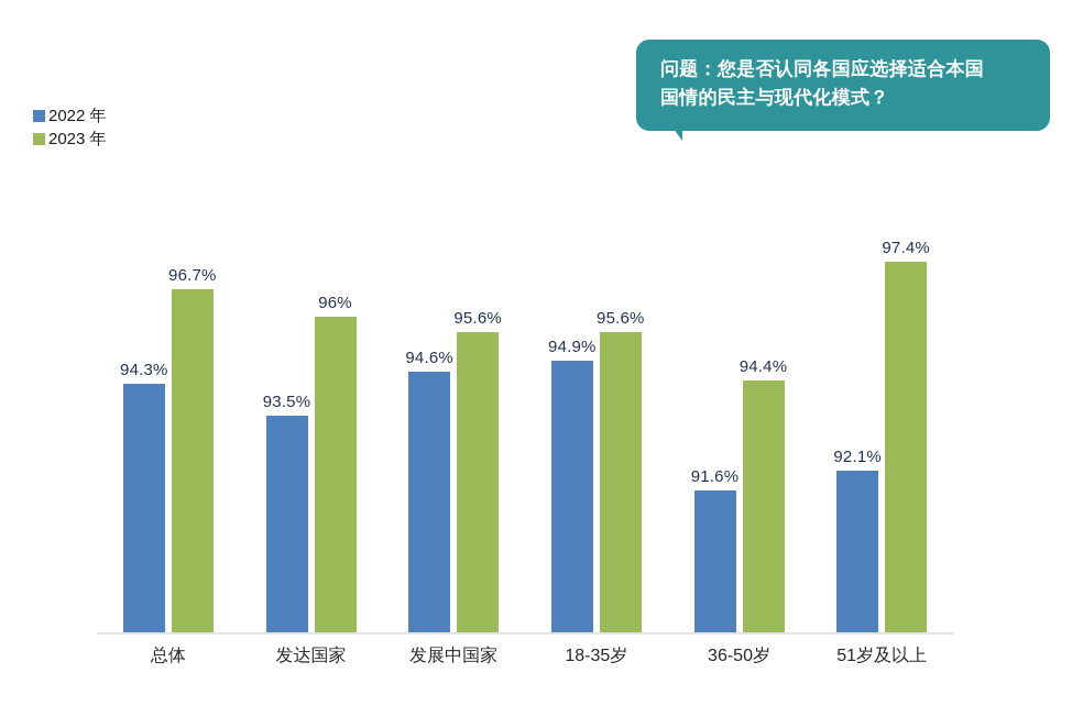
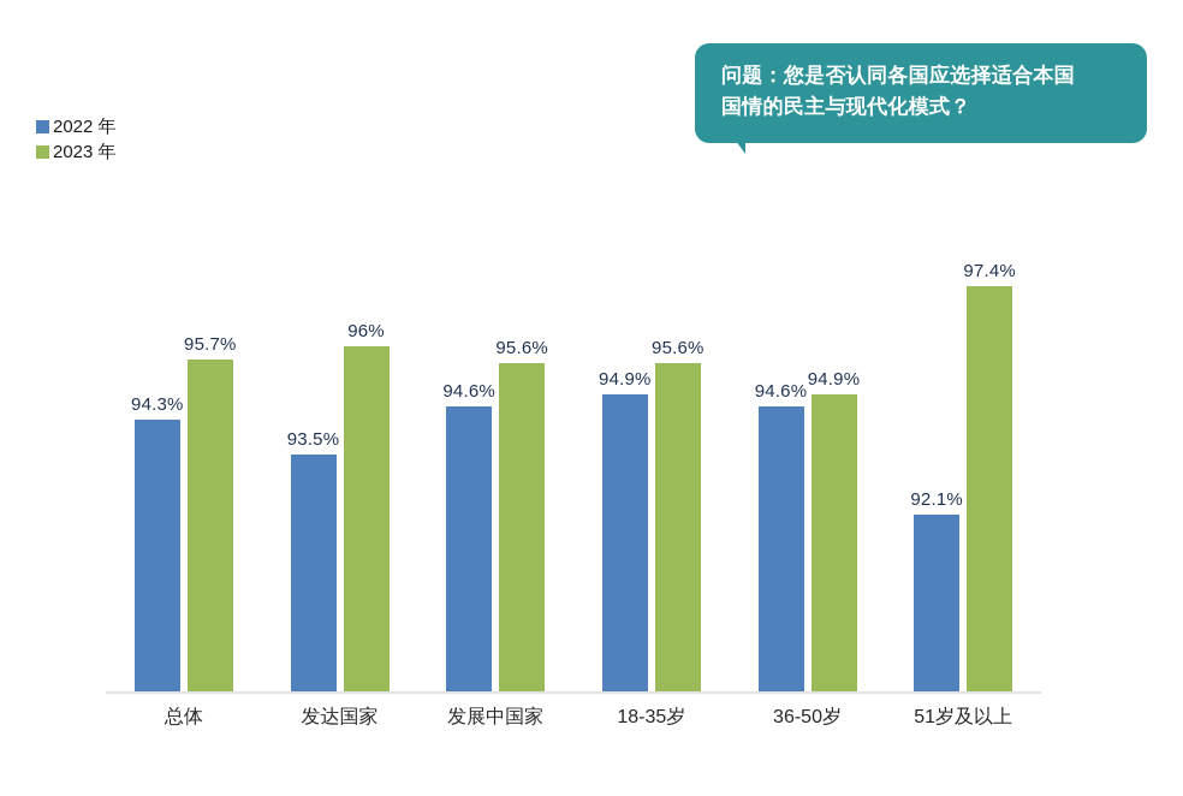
2023 年/总体: 96.7% -> 95.7%
2022 年/36-50岁: 91.6% -> 94.6%
2023 年/36-50岁: 94.4% -> 94.9%
